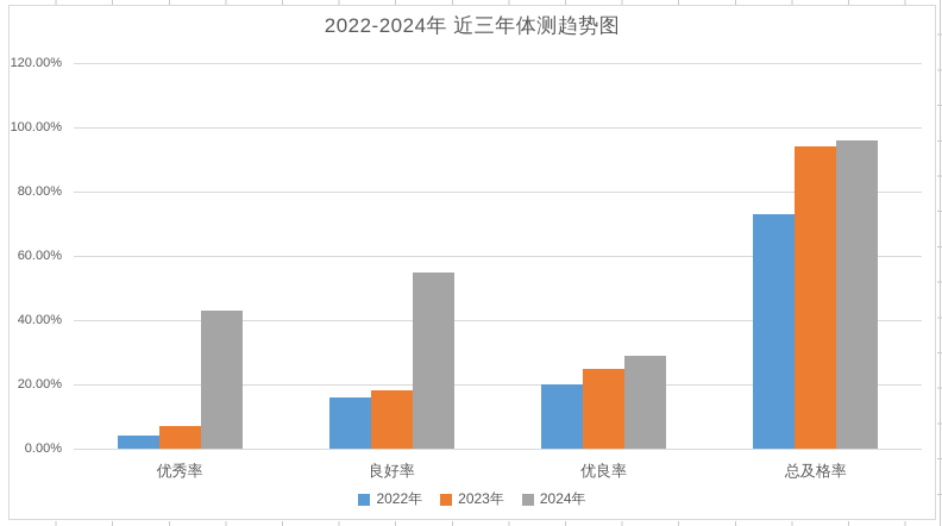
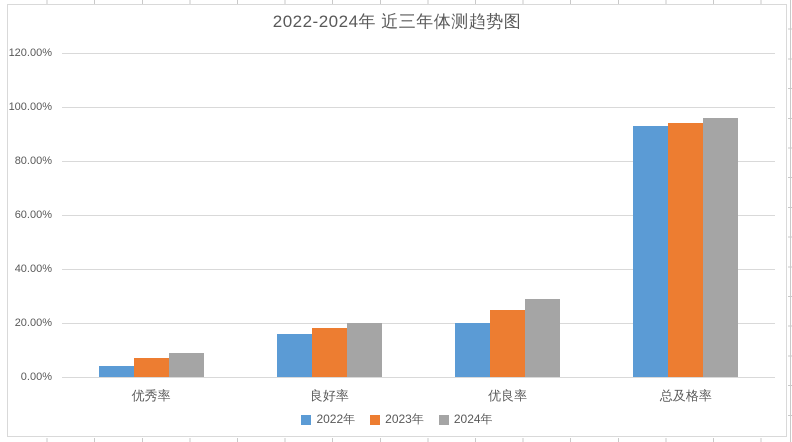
2024年/优秀率: 43% -> 9%
2024年/良好率: 55% -> 20%
2022年/总及格率: 73% -> 93%
